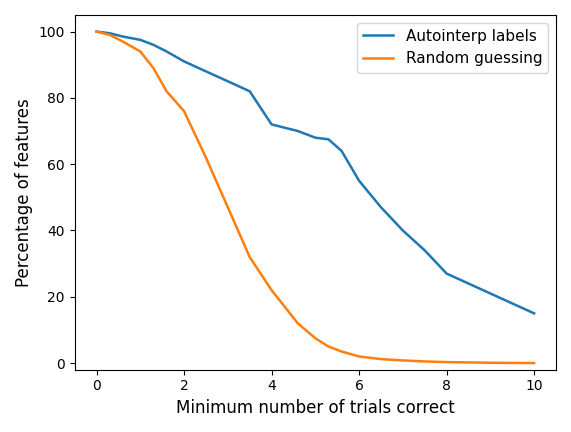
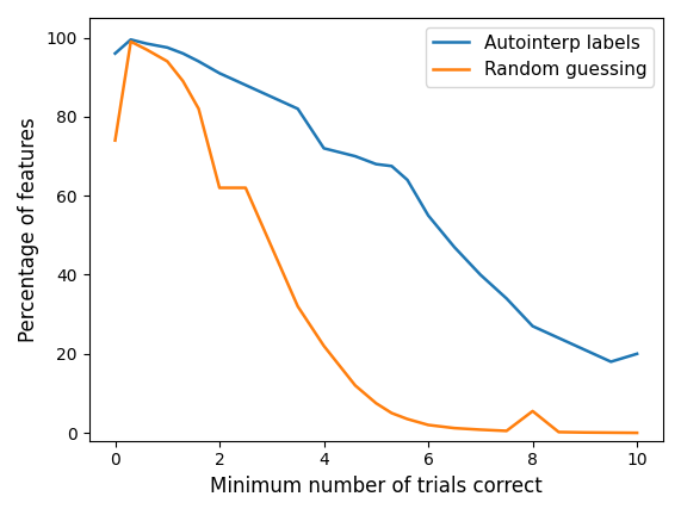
Autointerp labels/0: 100.0 -> 96.0
Random guessing/0: 100.0 -> 74.0
Random guessing/2: 76.0 -> 62.0
Random guessing/8: 0.3 -> 5.5
Autointerp labels/10: 15.0 -> 20.0
